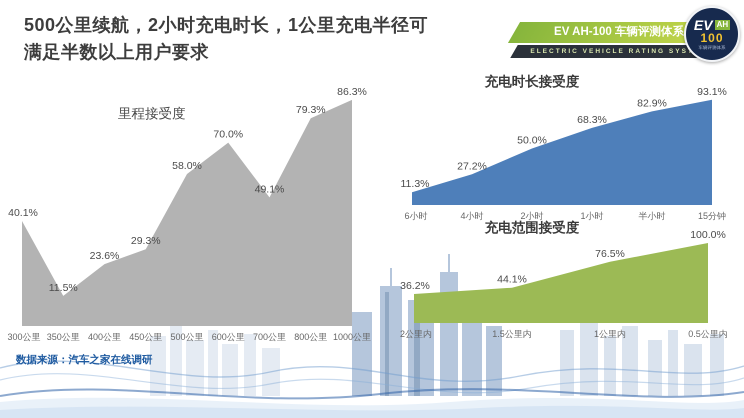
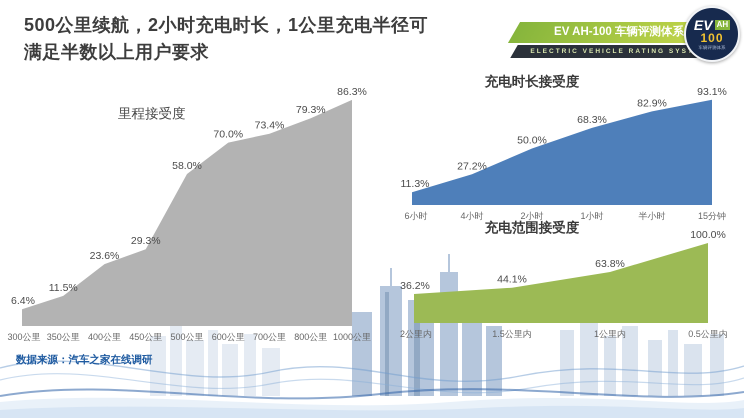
里程接受度/300公里: 40.1% -> 6.4%
里程接受度/700公里: 49.1% -> 73.4%
充电范围接受度/1公里内: 76.5% -> 63.8%
